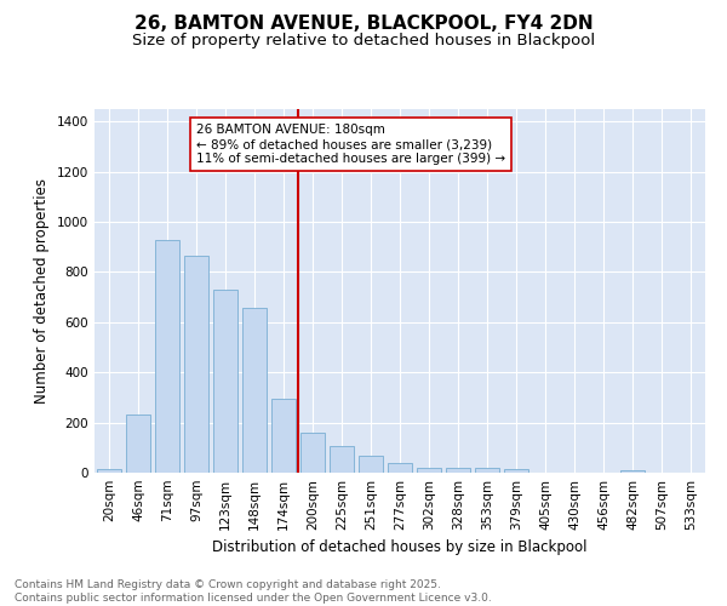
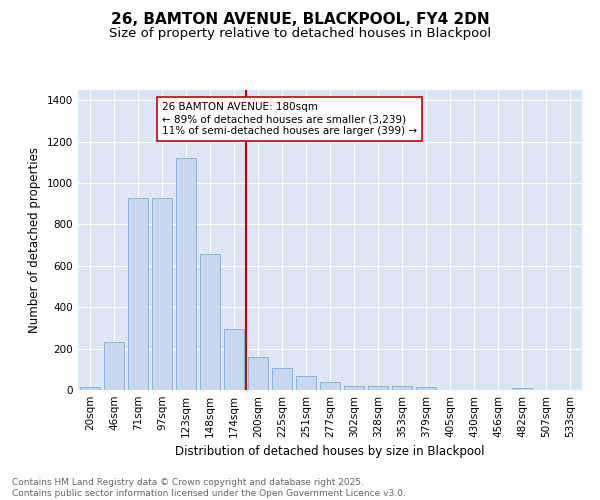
97sqm: 865 -> 930
123sqm: 730 -> 1120
